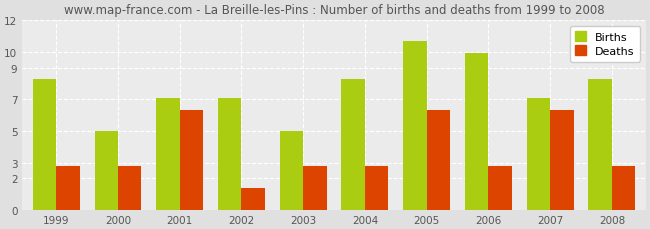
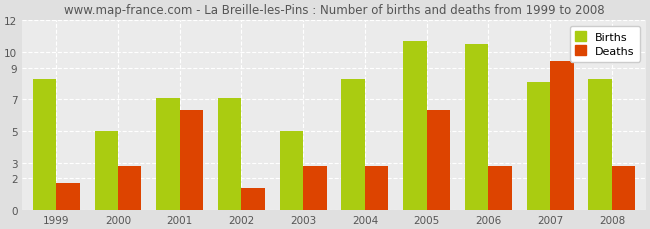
Deaths/1999: 2.8 -> 1.7
Births/2006: 9.9 -> 10.5
Births/2007: 7.1 -> 8.1
Deaths/2007: 6.3 -> 9.4
